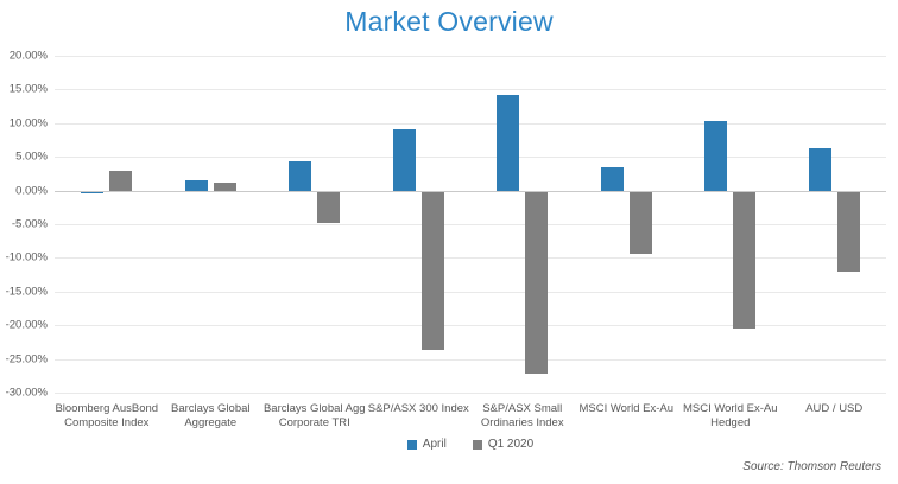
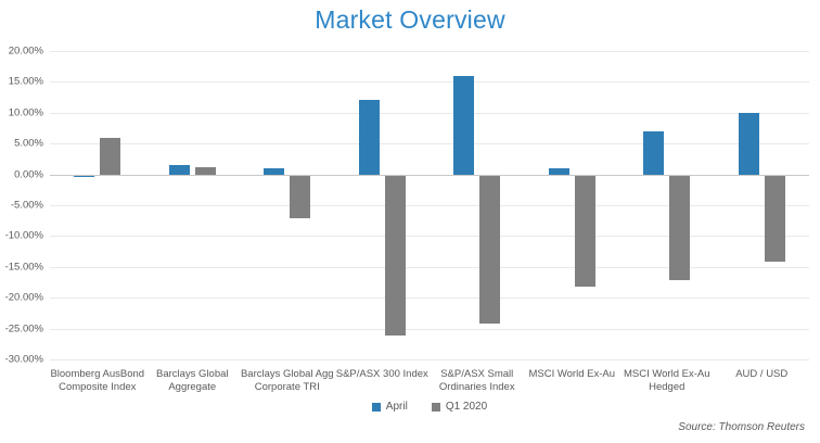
Q1 2020/Bloomberg AusBond Composite Index: 3% -> 6%
April/Barclays Global Agg Corporate TRI: 4% -> 1%
Q1 2020/Barclays Global Agg Corporate TRI: -5% -> -7%
April/S&P/ASX 300 Index: 9% -> 12%
Q1 2020/S&P/ASX 300 Index: -23% -> -26%
April/S&P/ASX Small Ordinaries Index: 14% -> 16%
Q1 2020/S&P/ASX Small Ordinaries Index: -27% -> -24%
April/MSCI World Ex-Au: 3% -> 1%
Q1 2020/MSCI World Ex-Au: -9% -> -18%
April/MSCI World Ex-Au Hedged: 10% -> 7%
Q1 2020/MSCI World Ex-Au Hedged: -20% -> -17%
April/AUD / USD: 6% -> 10%
Q1 2020/AUD / USD: -12% -> -14%
